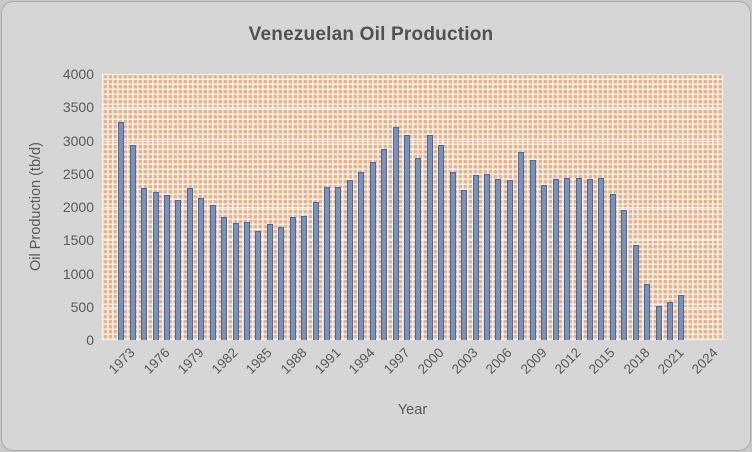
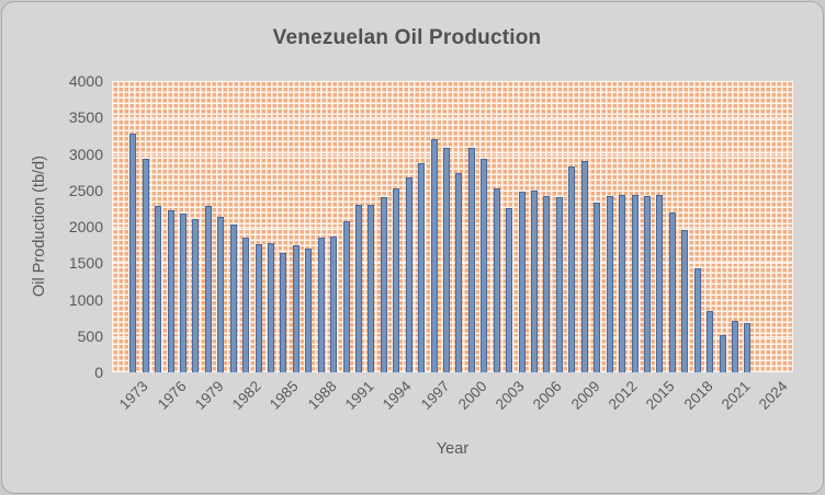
2009: 2700 -> 2900
2021: 600 -> 700
